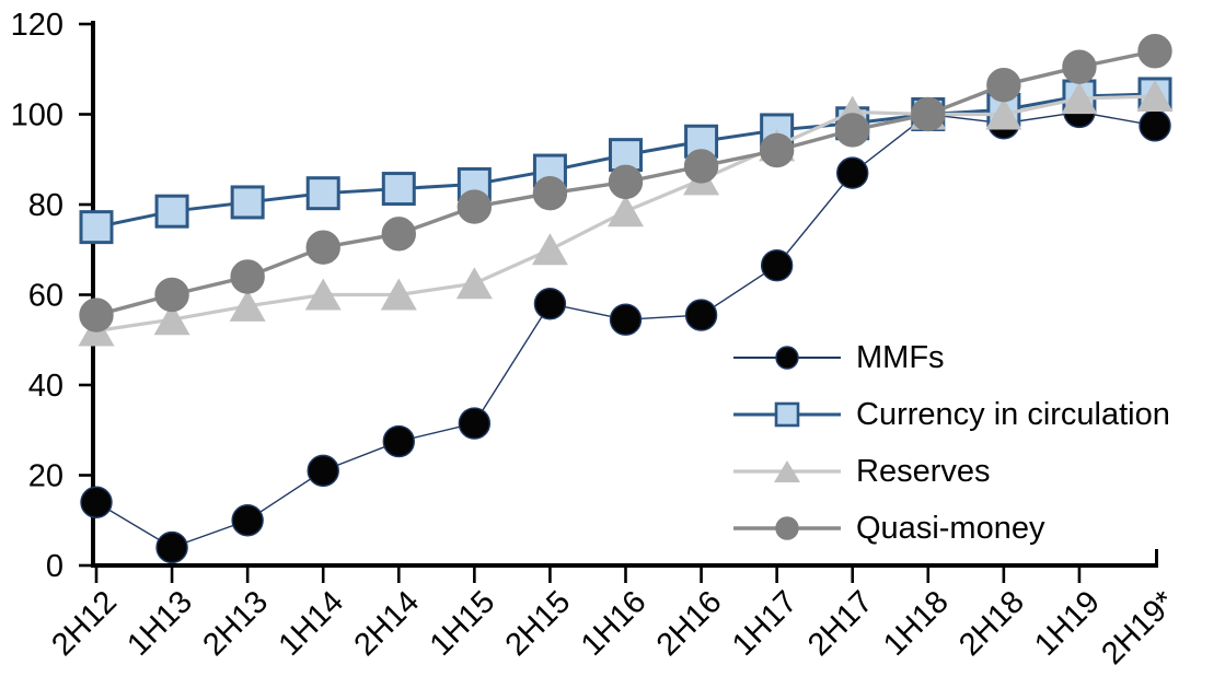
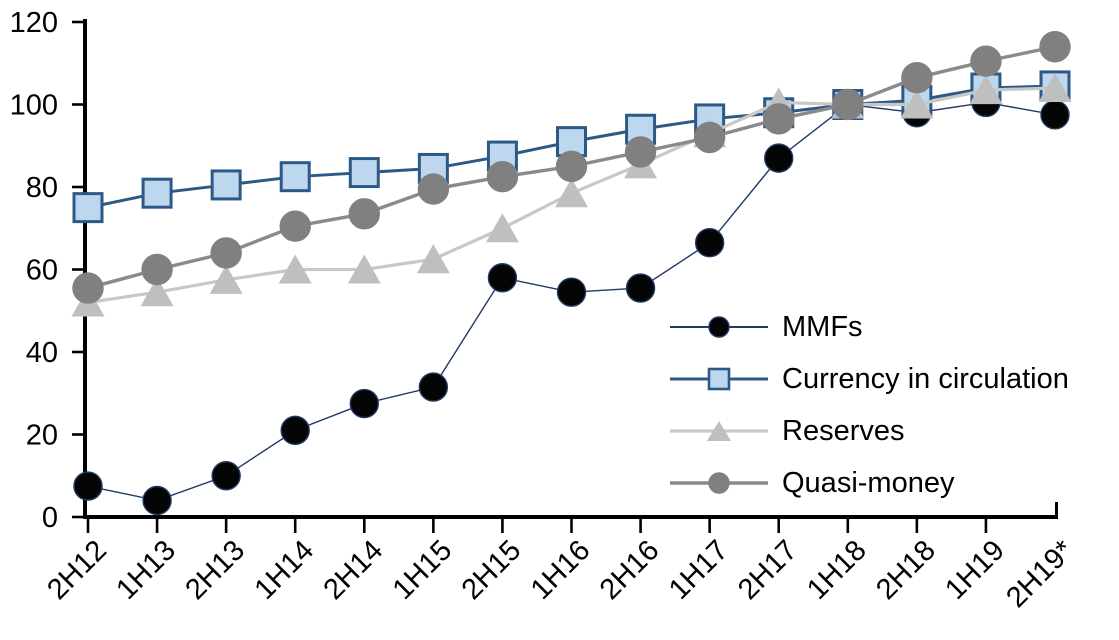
MMFs/2H12: 14 -> 8
